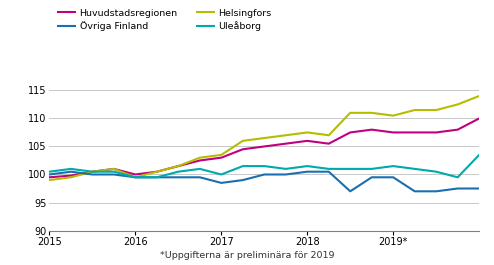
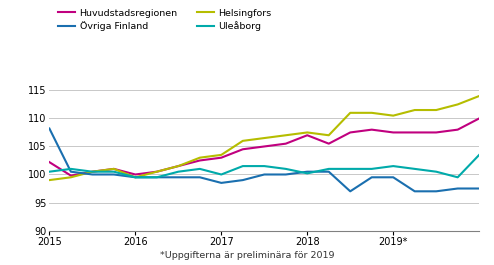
Huvudstadsregionen/2015: 99.5 -> 102.2
Övriga Finland/2015: 100.0 -> 108.2
Huvudstadsregionen/2018: 106.0 -> 107.0
Uleåborg/2018: 101.5 -> 100.2
